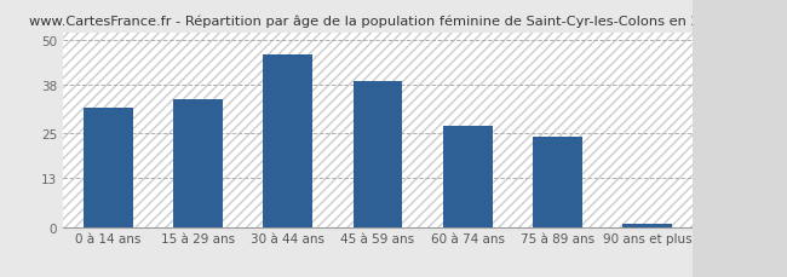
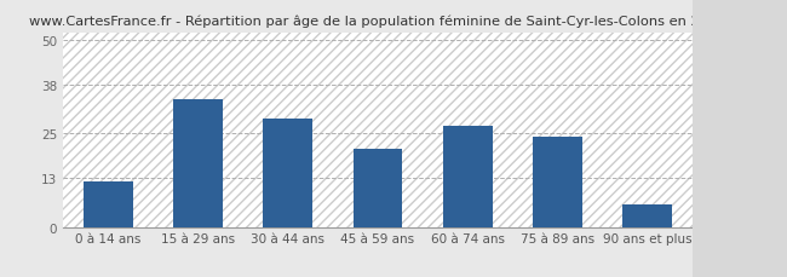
0 à 14 ans: 32 -> 12
30 à 44 ans: 46 -> 29
45 à 59 ans: 39 -> 21
90 ans et plus: 1 -> 6
